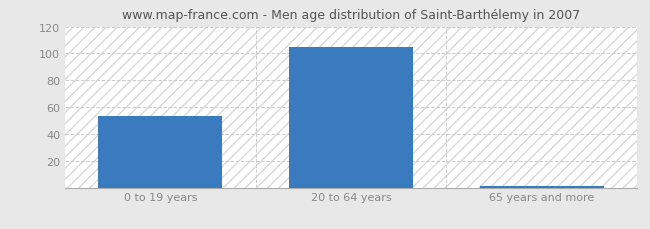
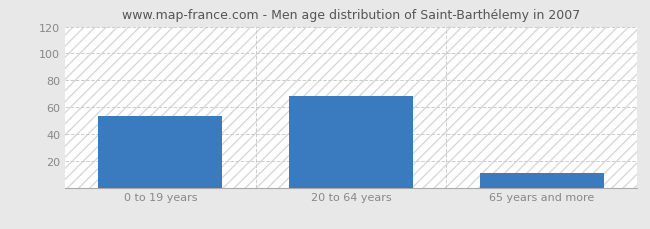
20 to 64 years: 105 -> 68
65 years and more: 1 -> 11
